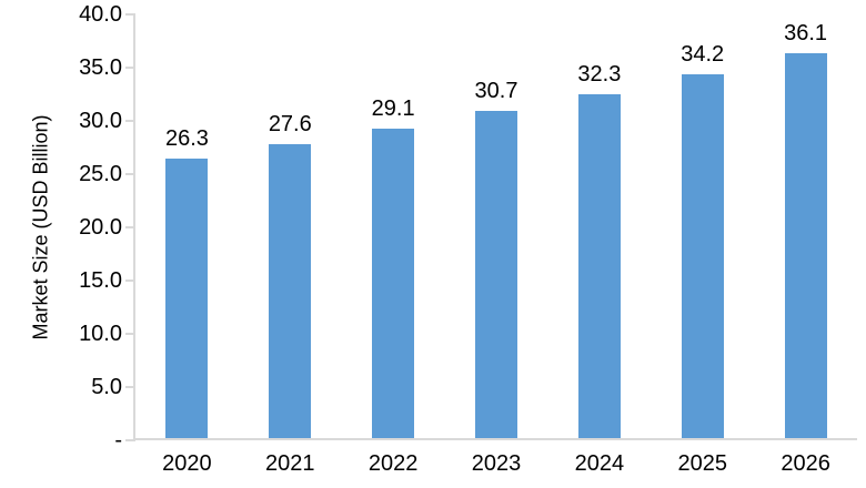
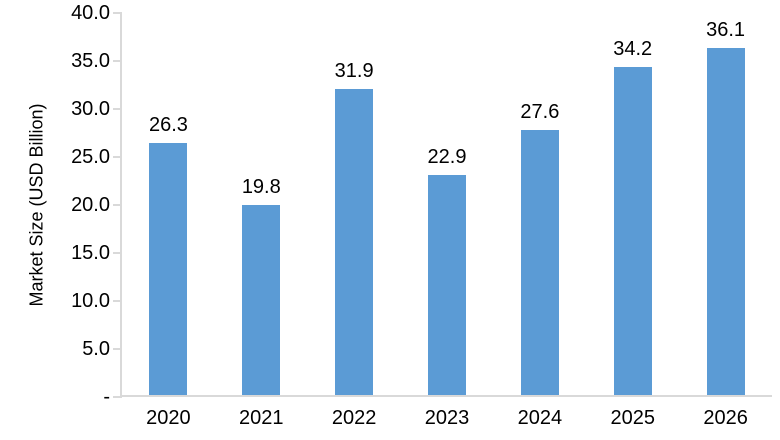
2021: 27.6 -> 19.8
2022: 29.1 -> 31.9
2023: 30.7 -> 22.9
2024: 32.3 -> 27.6
